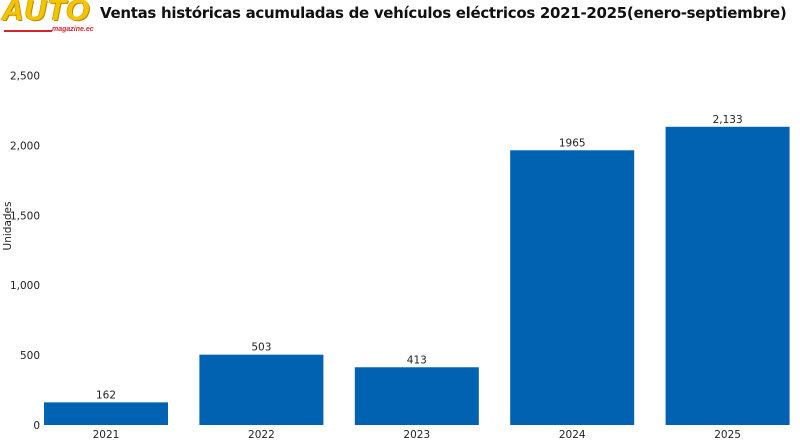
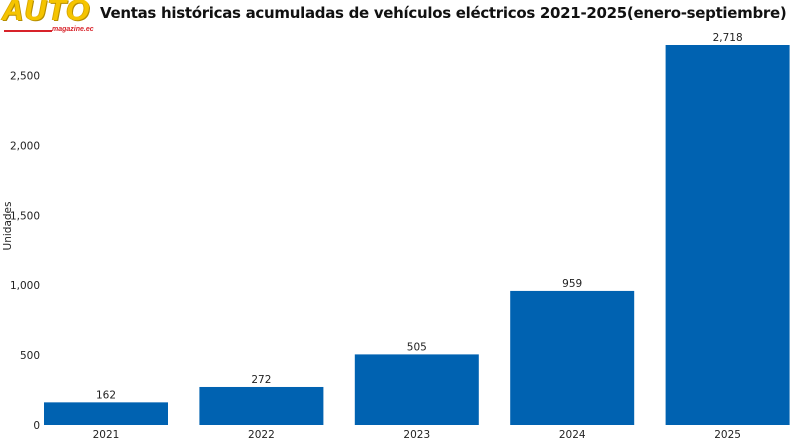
2022: 503 -> 272
2023: 413 -> 505
2024: 1965 -> 959
2025: 2,133 -> 2,718
